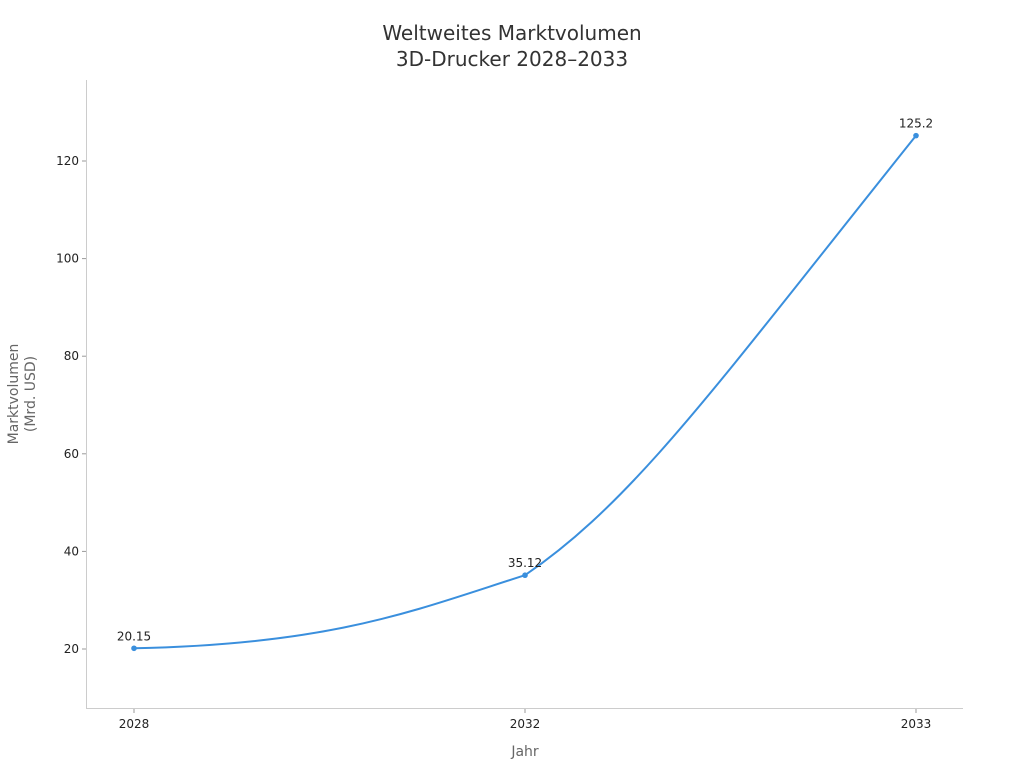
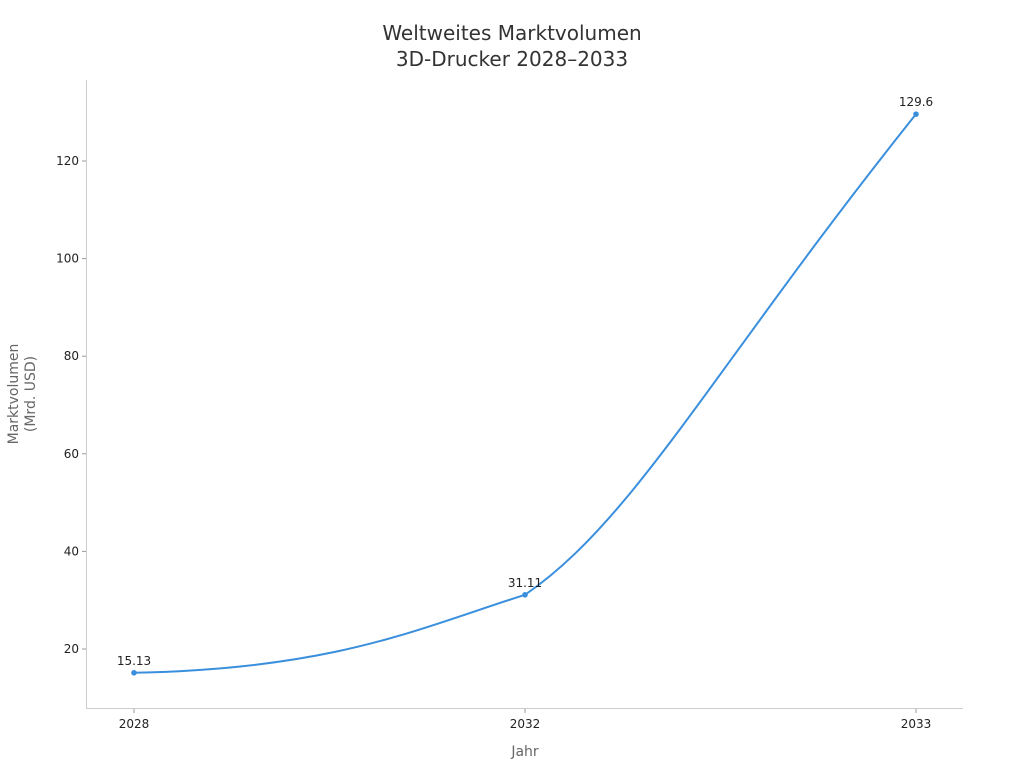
2028: 20.15 -> 15.13
2032: 35.12 -> 31.11
2033: 125.2 -> 129.6
